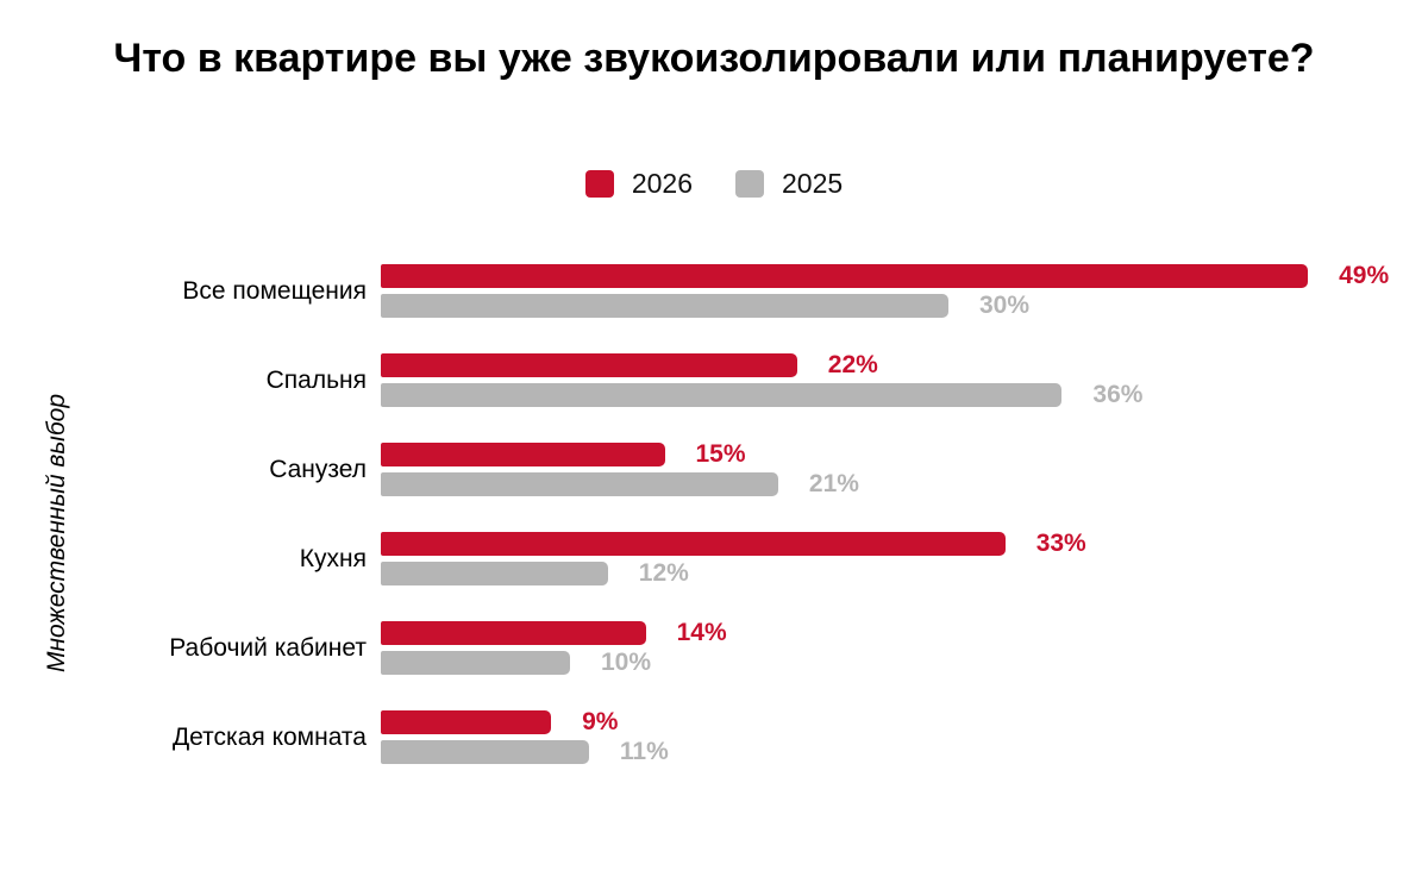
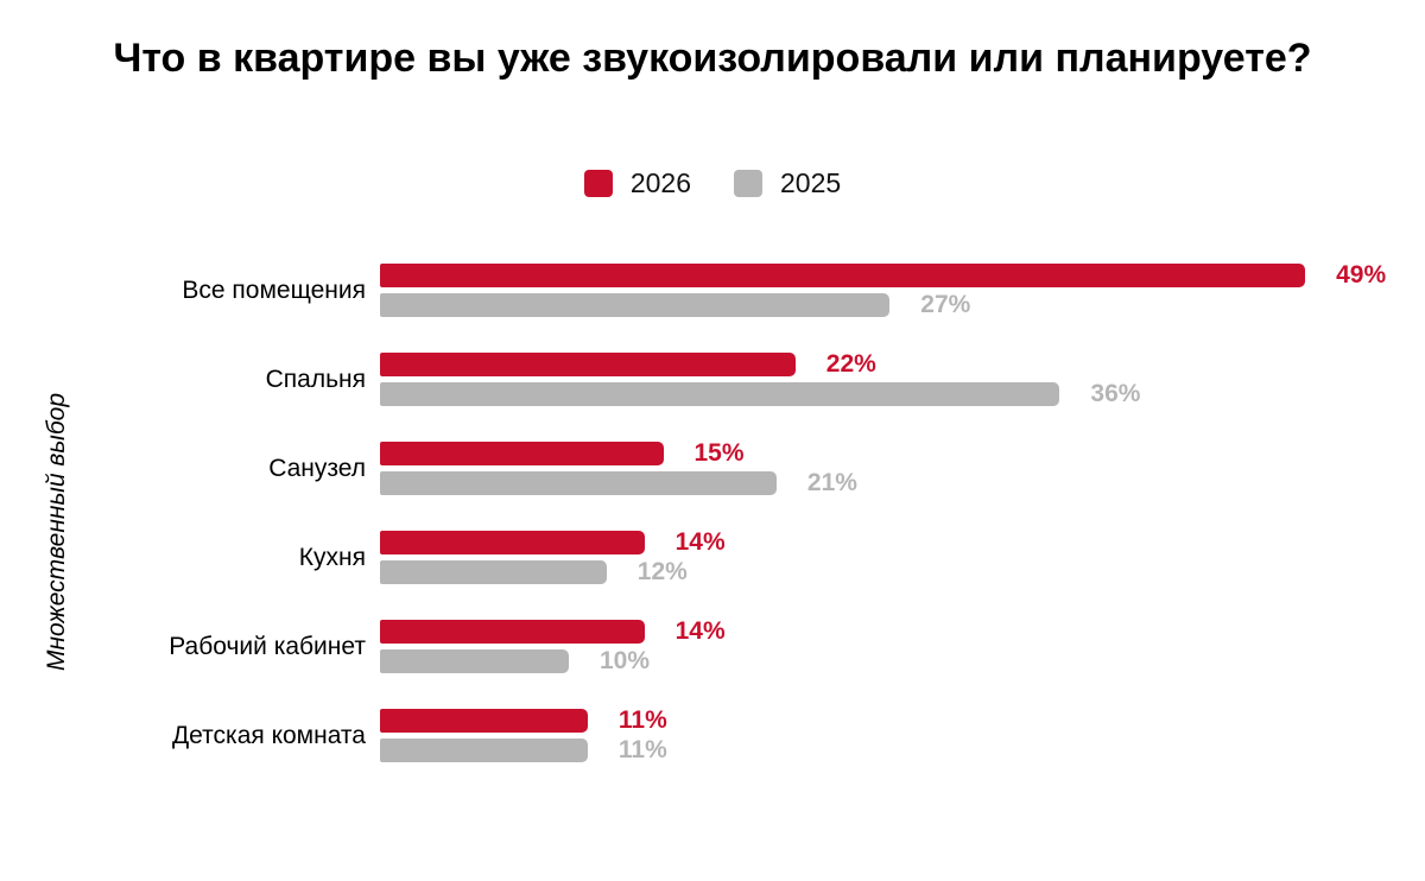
2025/Все помещения: 30% -> 27%
2026/Кухня: 33% -> 14%
2026/Детская комната: 9% -> 11%
